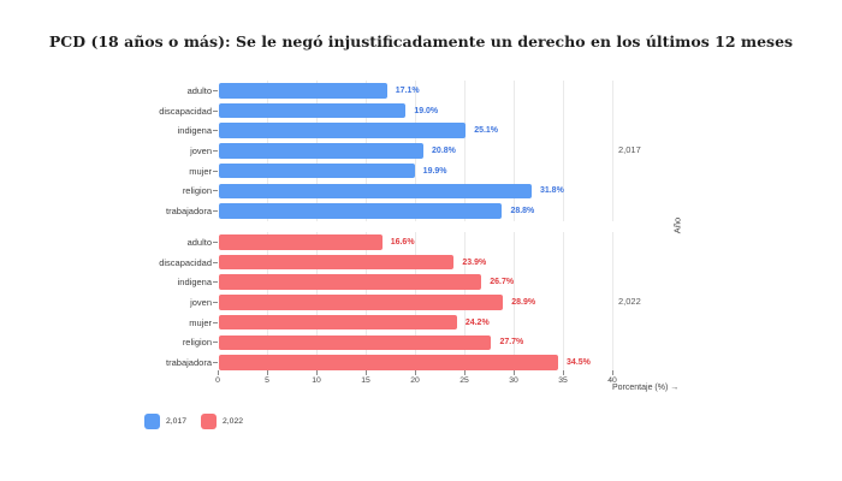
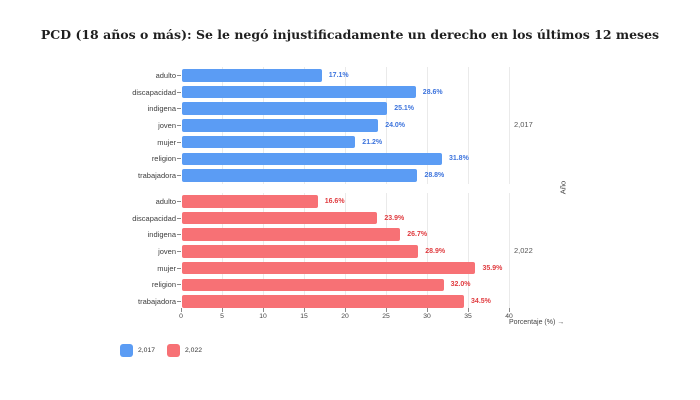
2,017/discapacidad: 19.0% -> 28.6%
2,017/joven: 20.8% -> 24.0%
2,017/mujer: 19.9% -> 21.2%
2,022/mujer: 24.2% -> 35.9%
2,022/religion: 27.7% -> 32.0%
